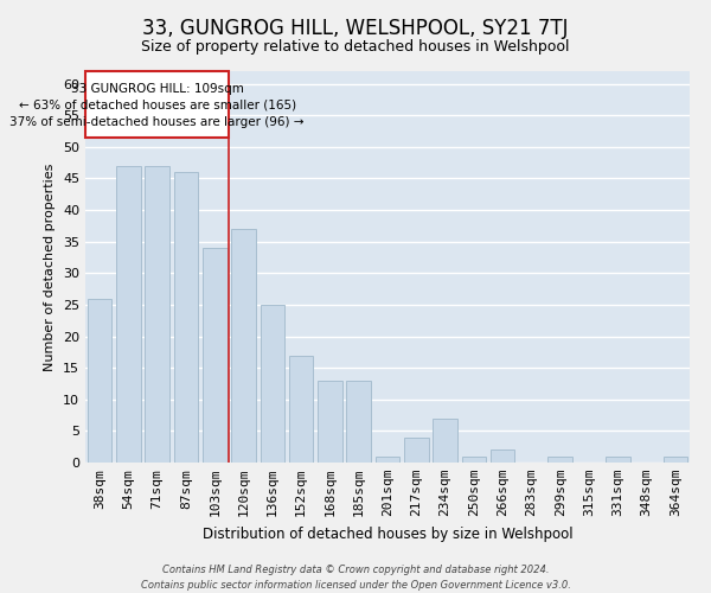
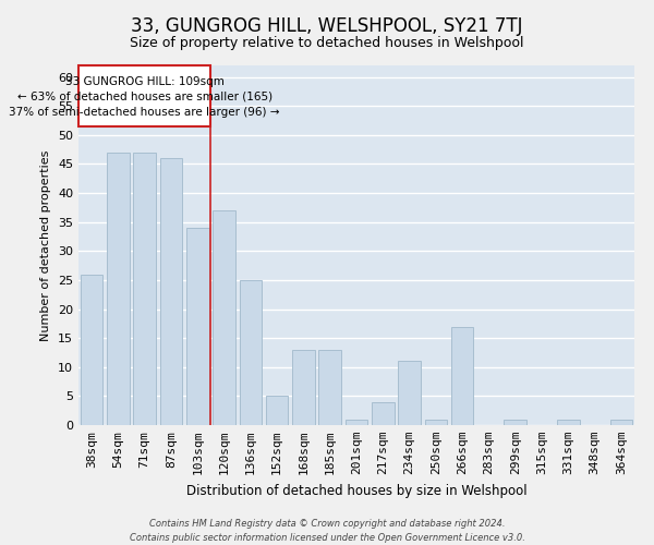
152sqm: 17 -> 5
234sqm: 7 -> 11
266sqm: 2 -> 17
